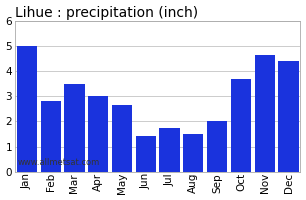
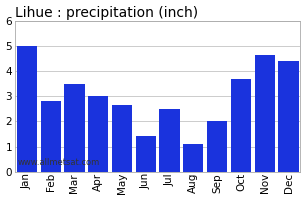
Jul: 1.75 -> 2.50
Aug: 1.50 -> 1.10
